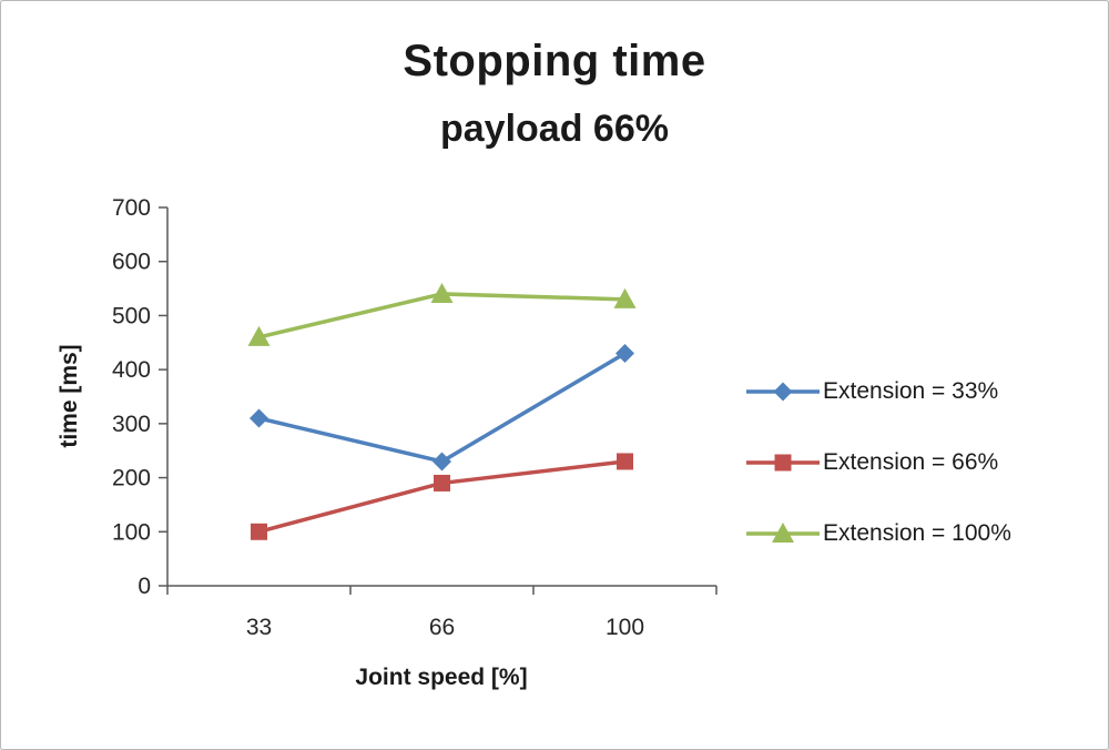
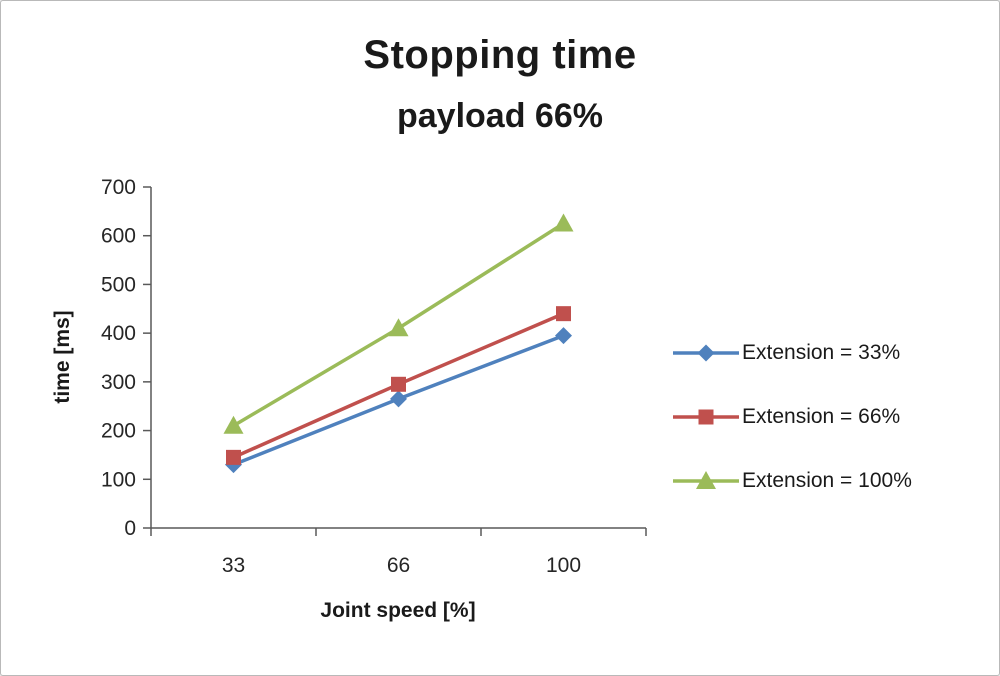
Extension = 33%/33: 310 -> 130
Extension = 66%/33: 100 -> 140
Extension = 100%/33: 460 -> 210
Extension = 33%/66: 230 -> 260
Extension = 66%/66: 190 -> 300
Extension = 100%/66: 540 -> 410
Extension = 33%/100: 430 -> 400
Extension = 66%/100: 230 -> 440
Extension = 100%/100: 530 -> 620
